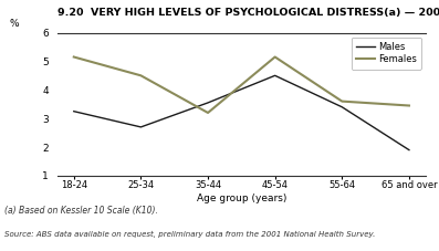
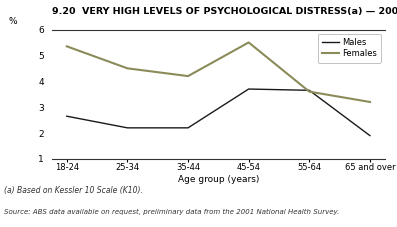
Males/18-24: 3.25 -> 2.65
Females/18-24: 5.15 -> 5.35
Males/25-34: 2.70 -> 2.20
Males/35-44: 3.55 -> 2.20
Females/35-44: 3.20 -> 4.20
Males/45-54: 4.50 -> 3.70
Females/45-54: 5.15 -> 5.50
Males/55-64: 3.40 -> 3.65
Females/65 and over: 3.45 -> 3.20
